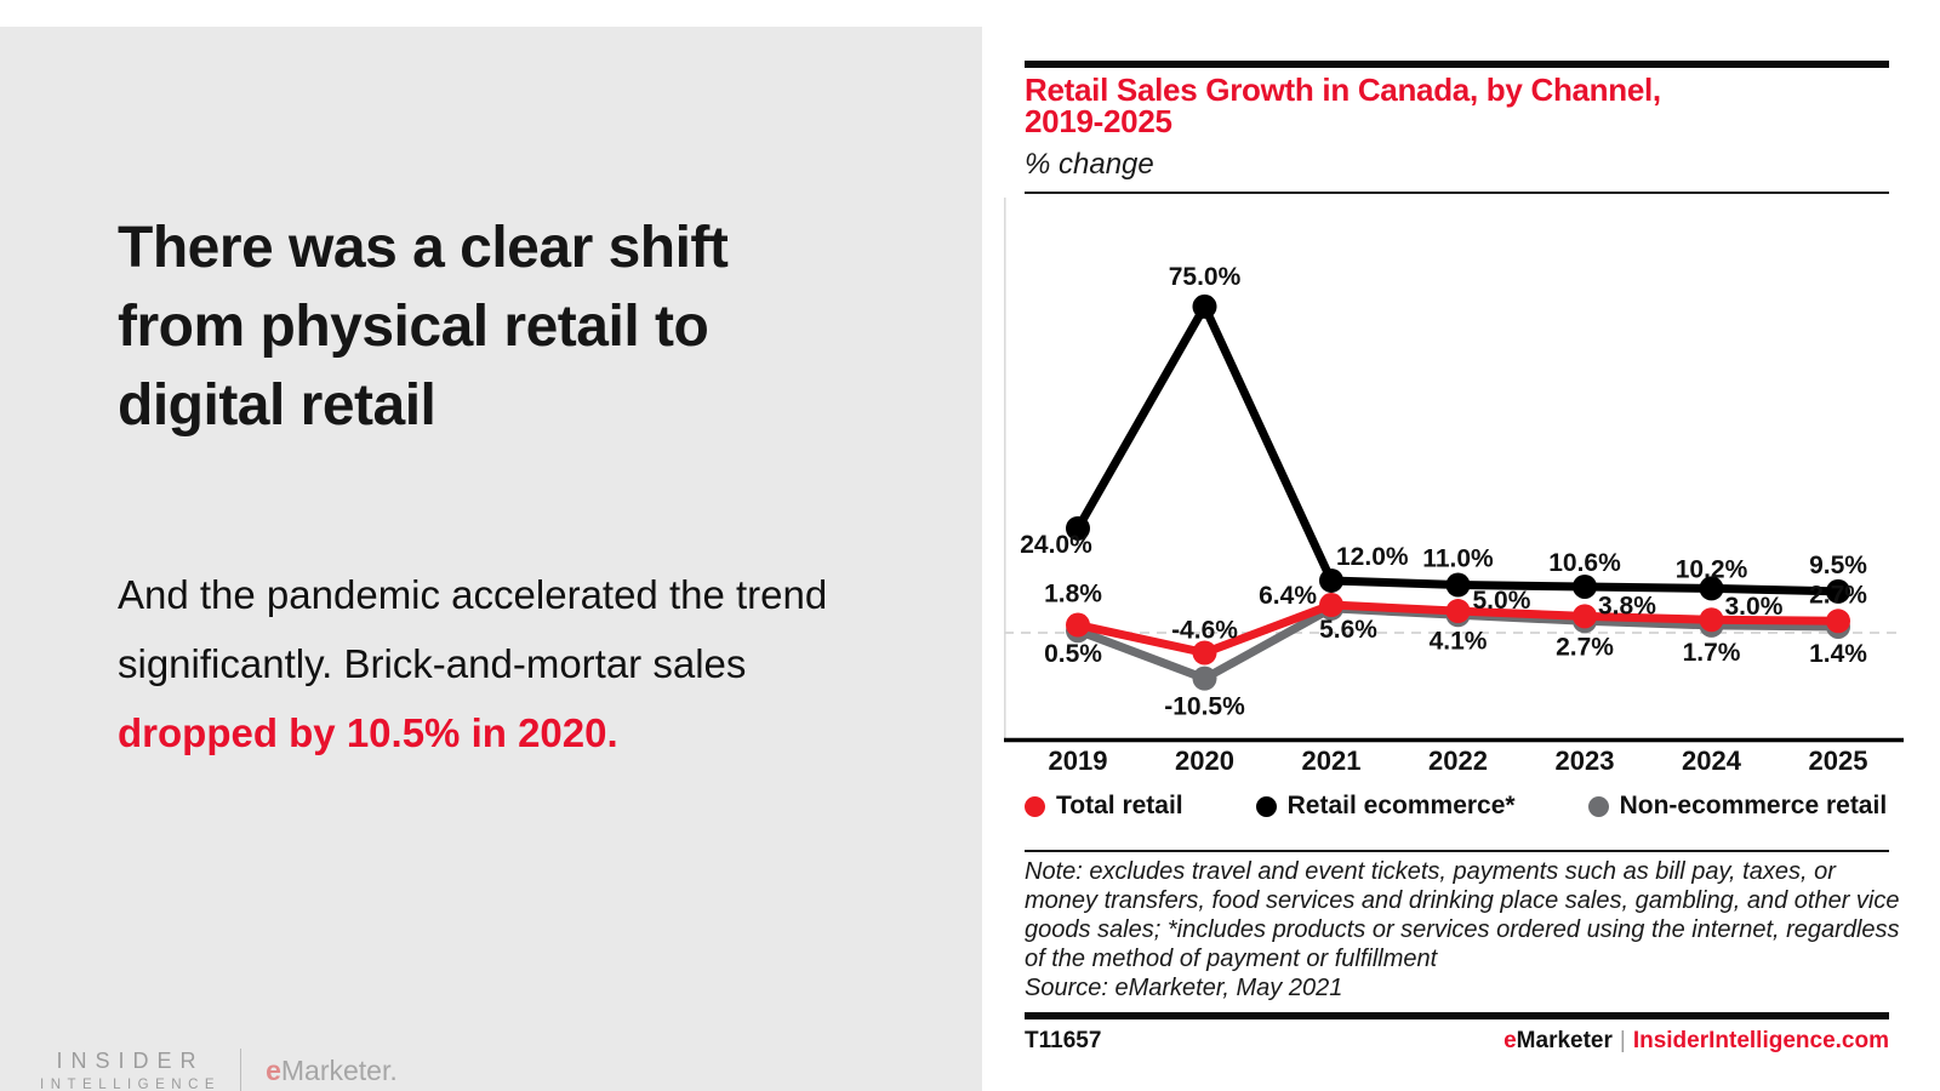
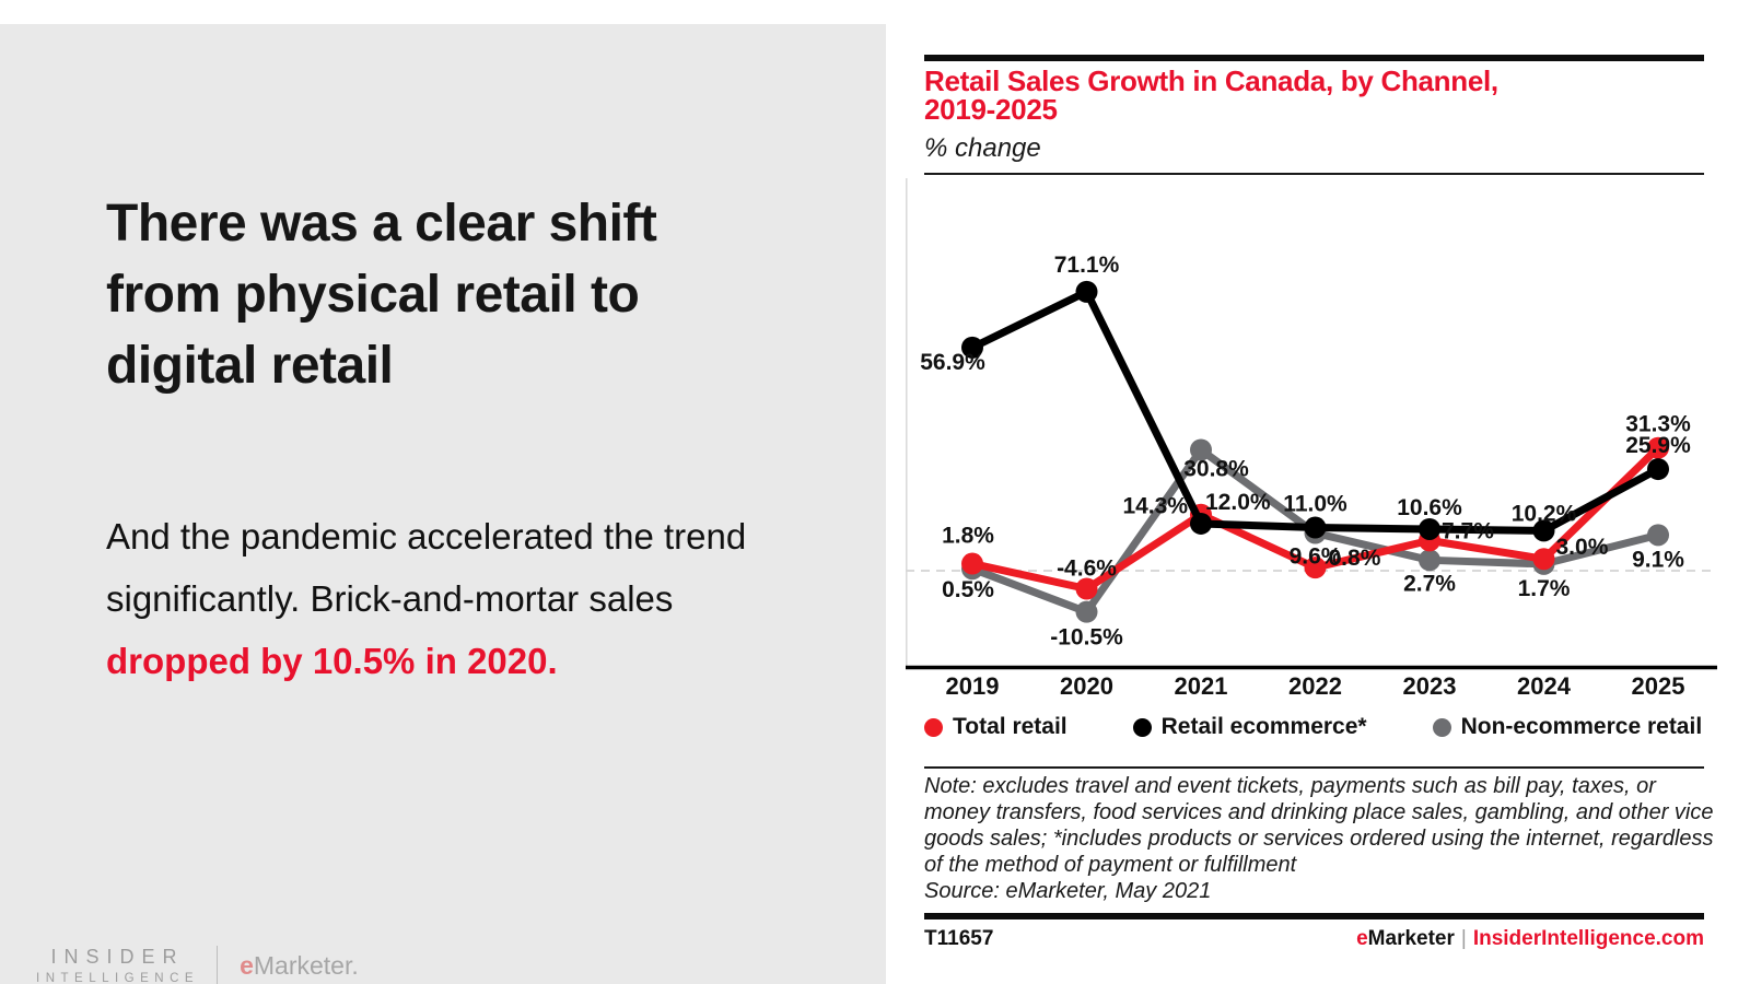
Retail ecommerce*/2019: 24.0% -> 56.9%
Retail ecommerce*/2020: 75.0% -> 71.1%
Total retail/2021: 6.4% -> 14.3%
Non-ecommerce retail/2021: 5.6% -> 30.8%
Total retail/2022: 5.0% -> 0.8%
Non-ecommerce retail/2022: 4.1% -> 9.6%
Total retail/2023: 3.8% -> 7.7%
Total retail/2025: 2.7% -> 31.3%
Retail ecommerce*/2025: 9.5% -> 25.9%
Non-ecommerce retail/2025: 1.4% -> 9.1%
